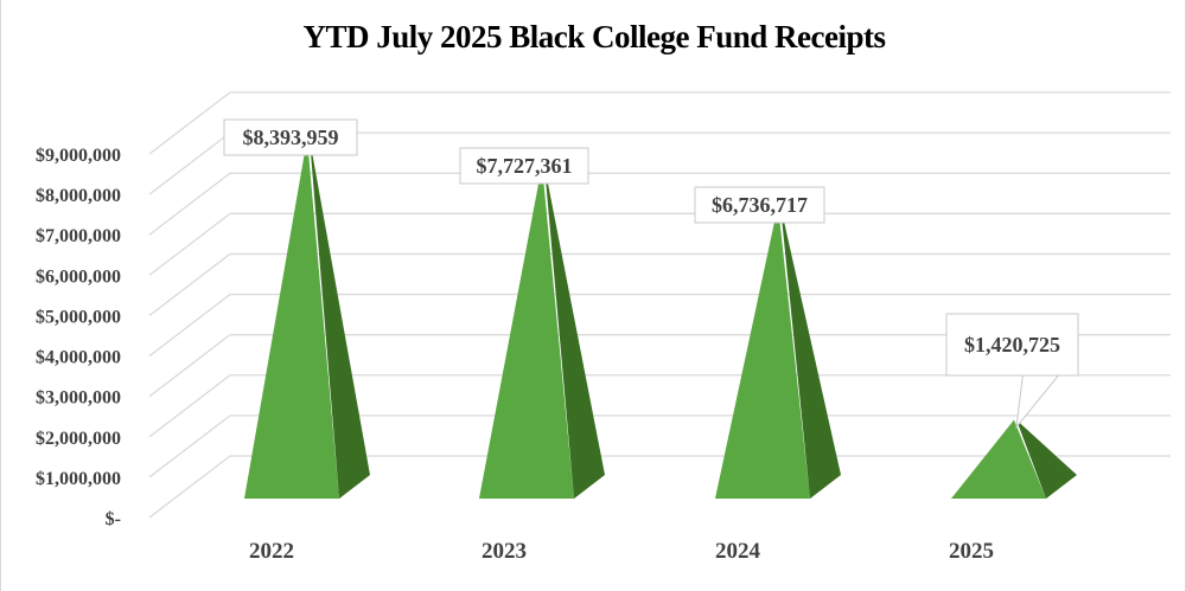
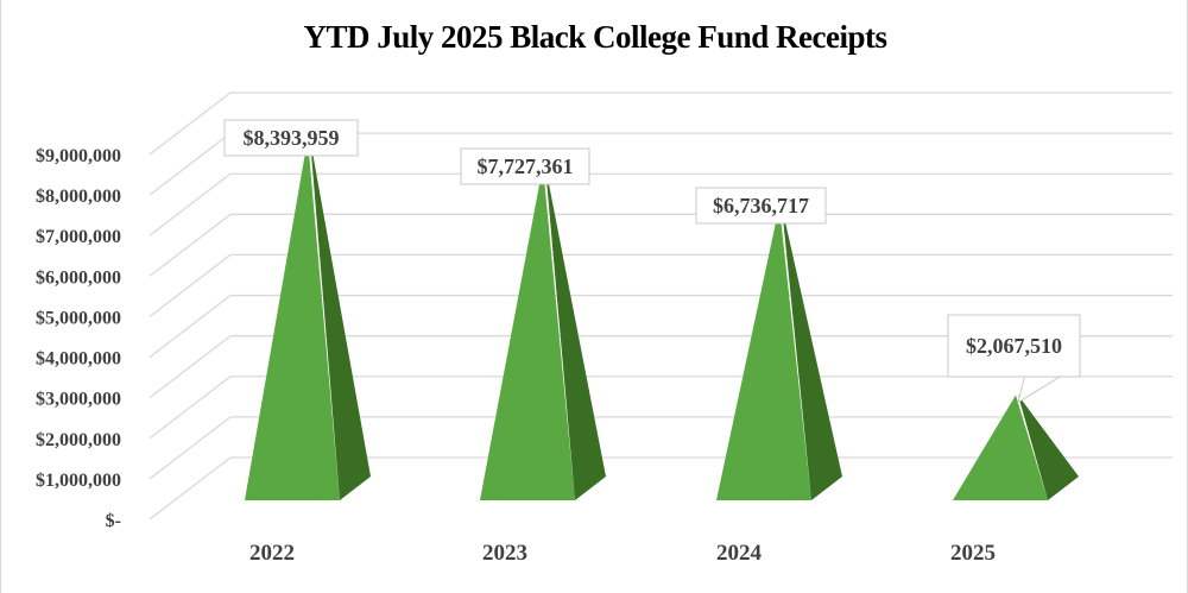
2025: $1,420,725 -> $2,067,510
